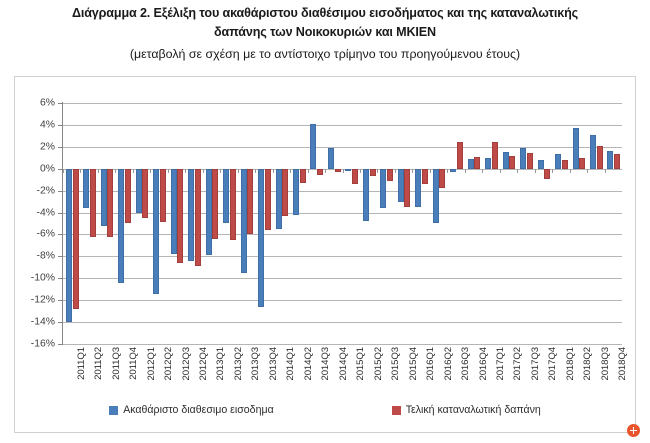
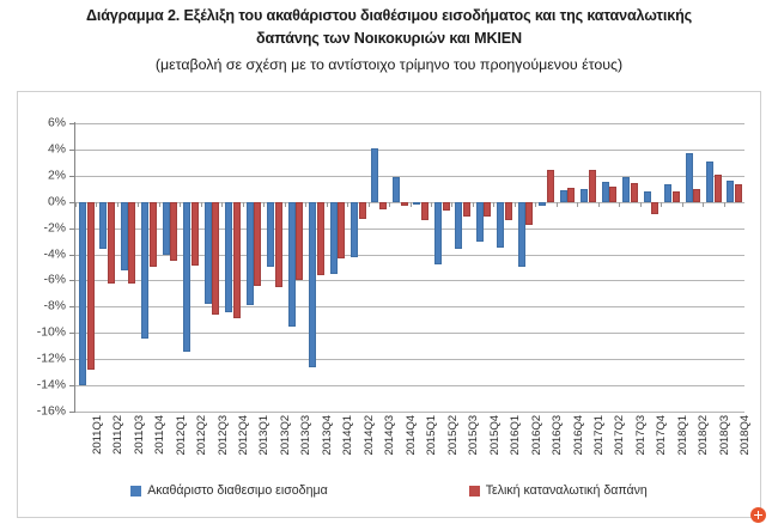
Τελική καταναλωτική δαπάνη/2015Q4: -3.5% -> -1.1%
